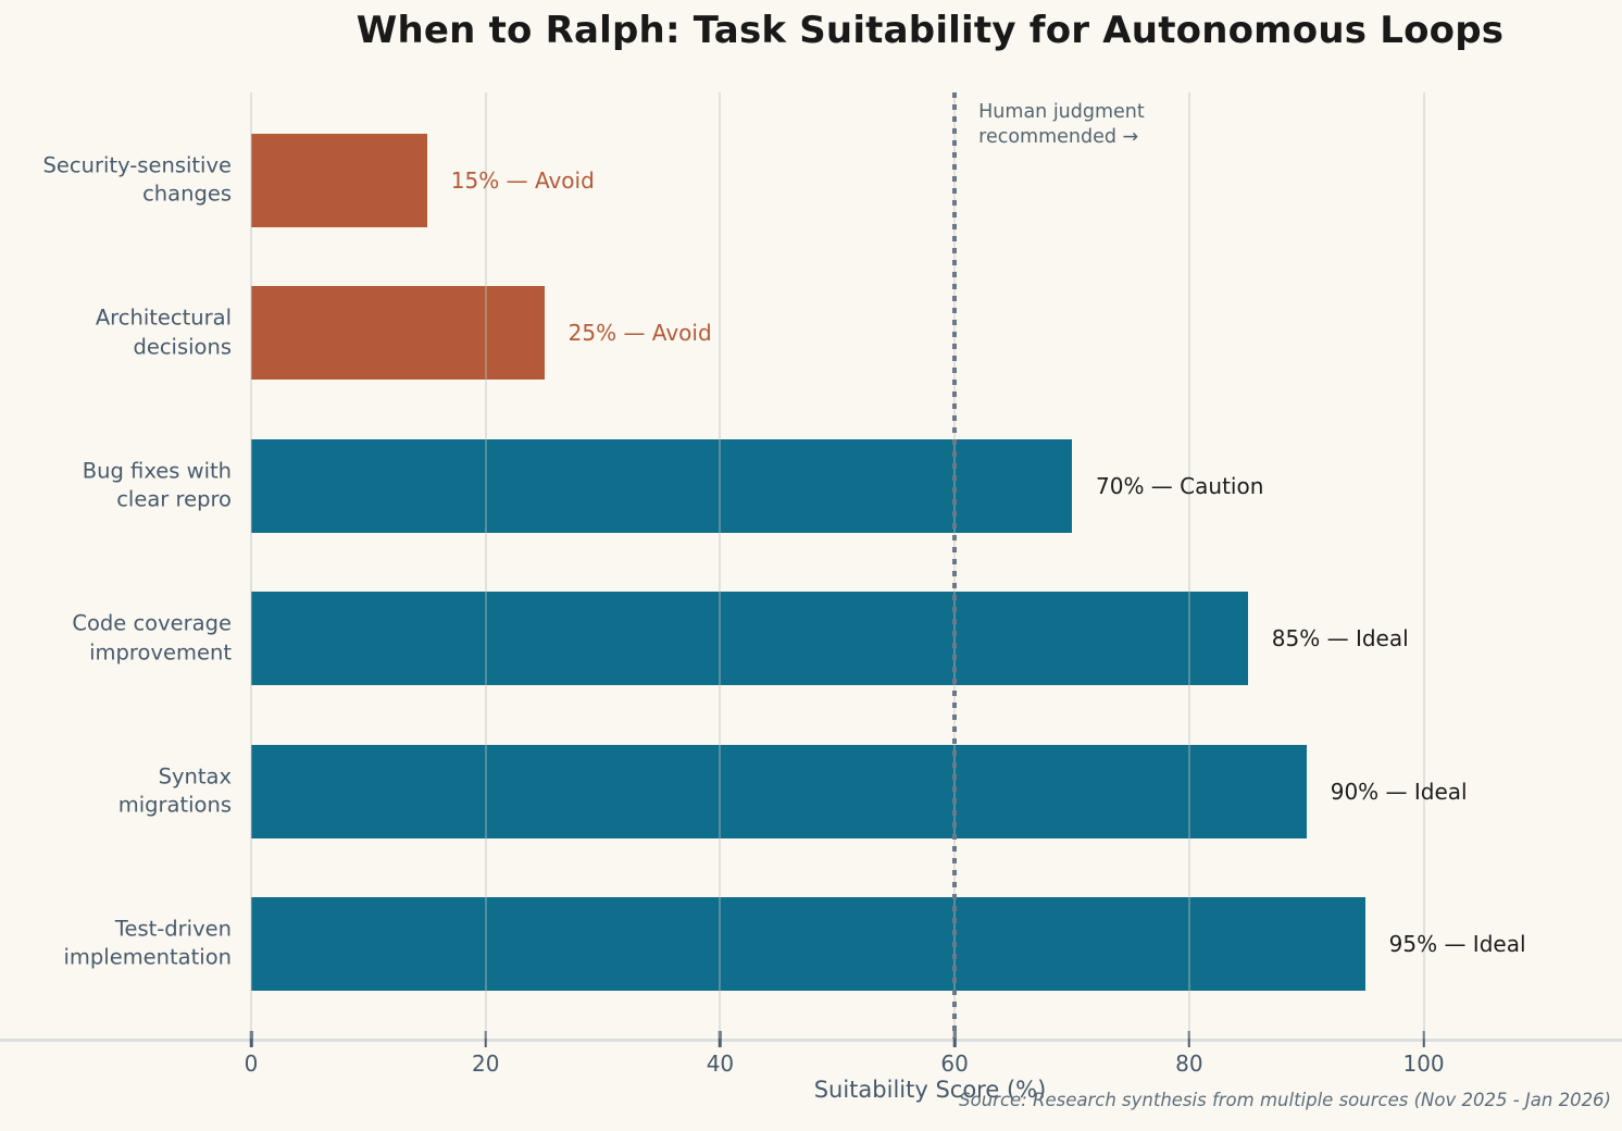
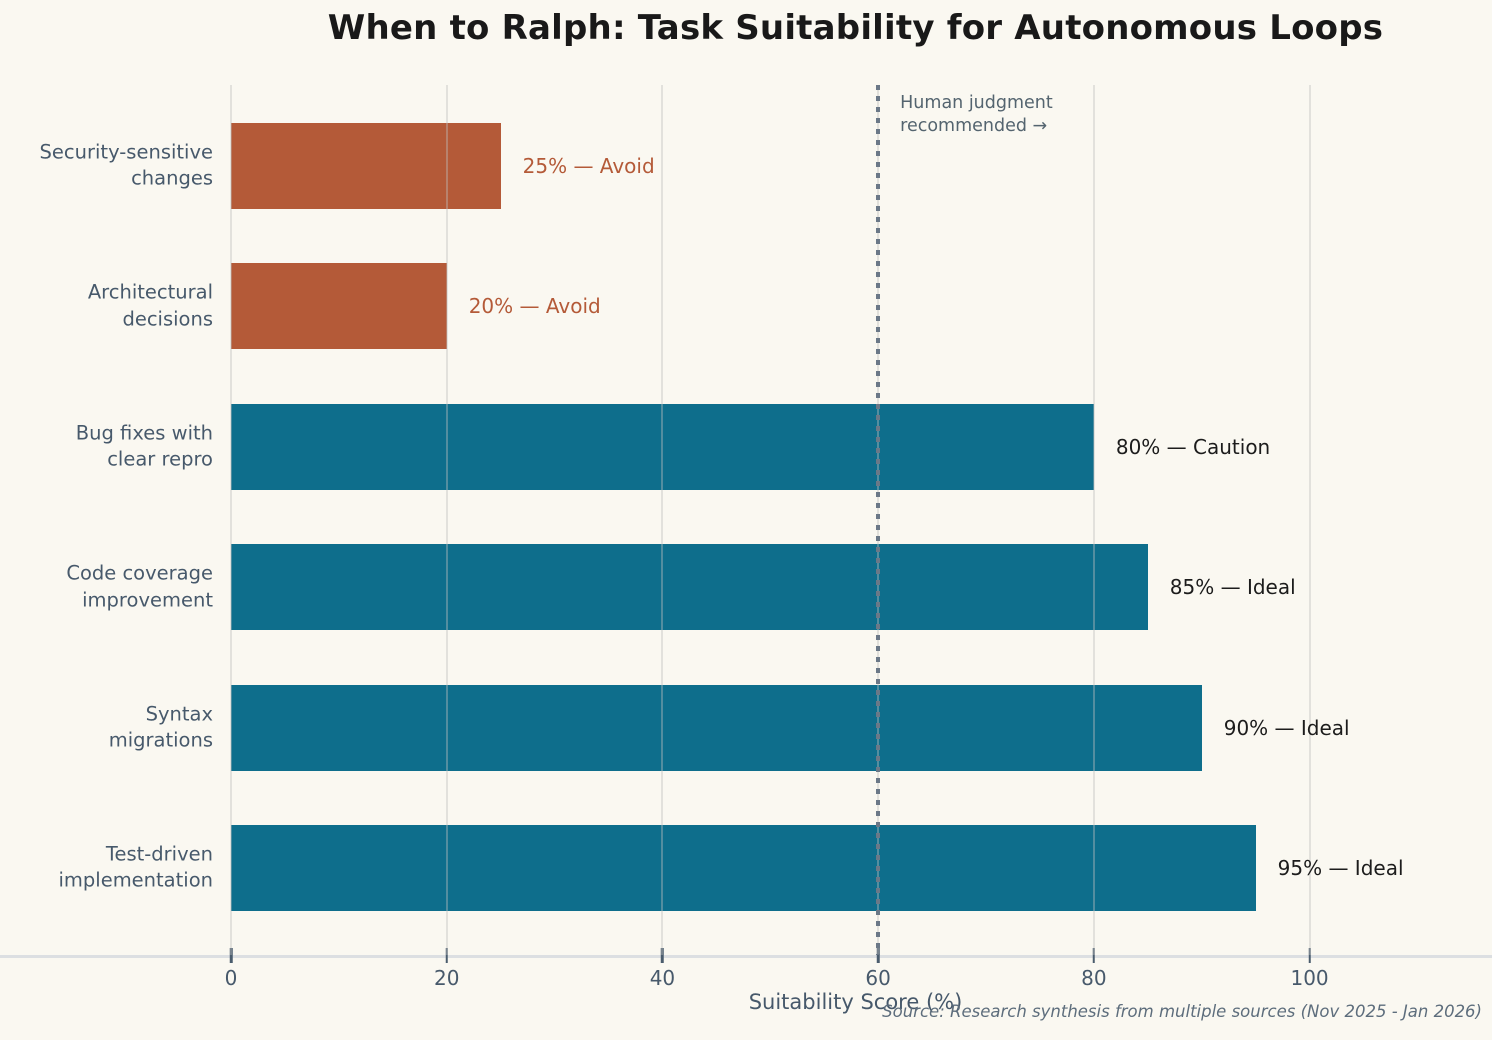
Security-sensitive changes: 15% -> 25%
Architectural decisions: 25% -> 20%
Bug fixes with clear repro: 70% -> 80%
